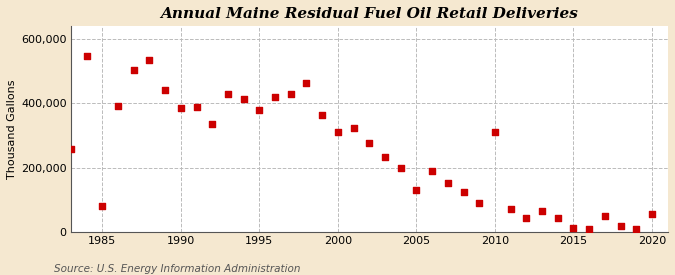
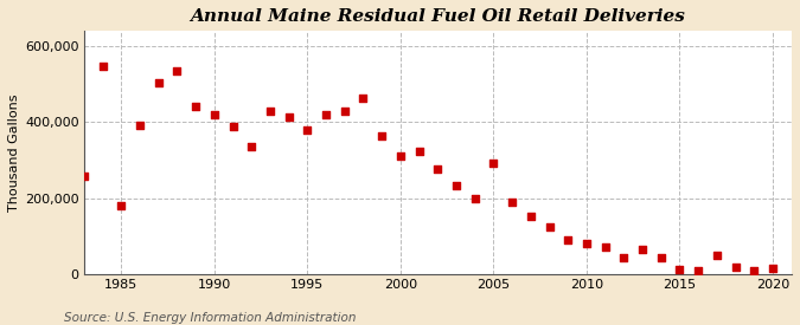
1985: 80,000 -> 180,000
1990: 385,000 -> 420,000
2005: 130,000 -> 293,000
2010: 310,000 -> 80,000
2020: 55,000 -> 16,000
